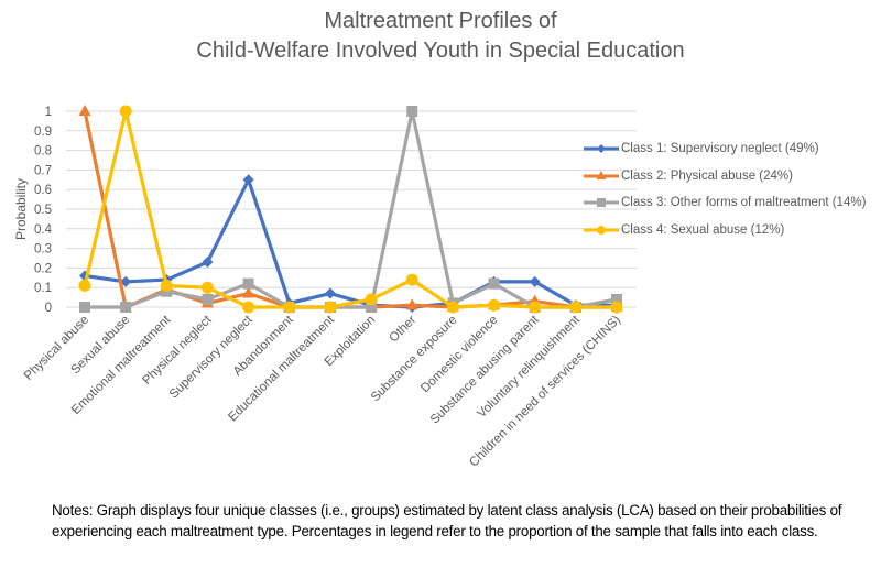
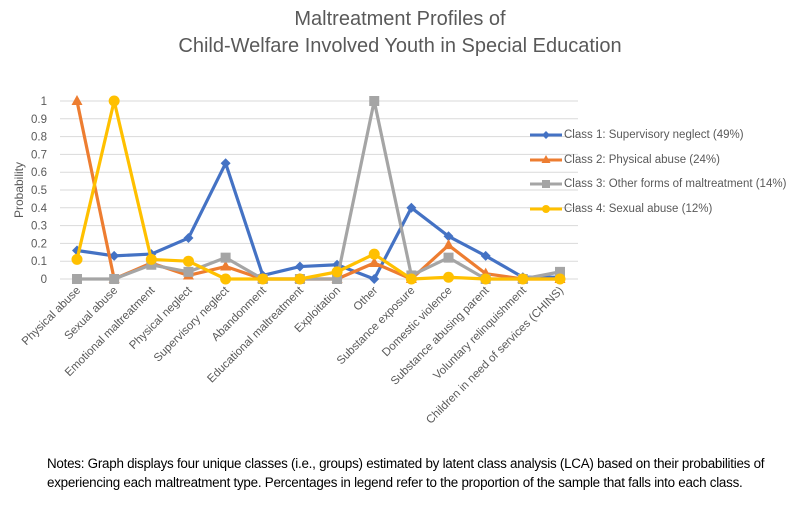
Class 1: Supervisory neglect (49%)/Exploitation: 0.01 -> 0.08
Class 2: Physical abuse (24%)/Other: 0.01 -> 0.09
Class 1: Supervisory neglect (49%)/Substance exposure: 0.02 -> 0.40
Class 1: Supervisory neglect (49%)/Domestic violence: 0.13 -> 0.24
Class 2: Physical abuse (24%)/Domestic violence: 0.01 -> 0.19
